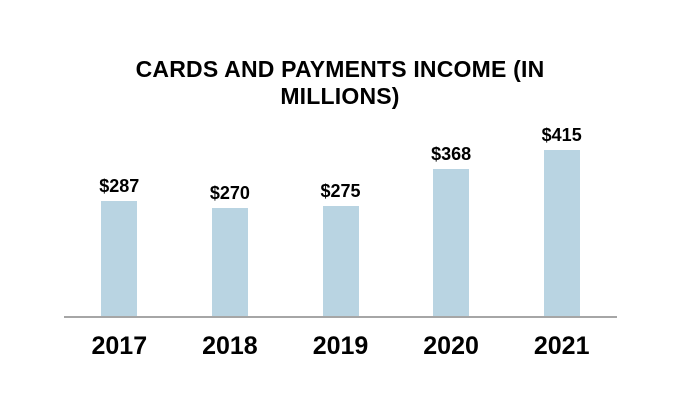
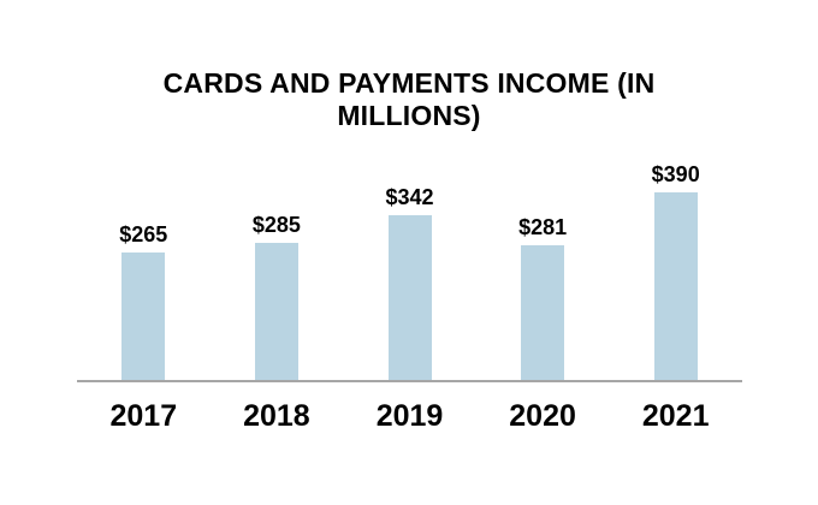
2017: $287 -> $265
2018: $270 -> $285
2019: $275 -> $342
2020: $368 -> $281
2021: $415 -> $390
